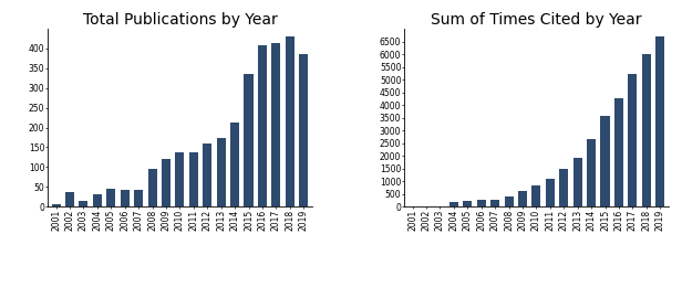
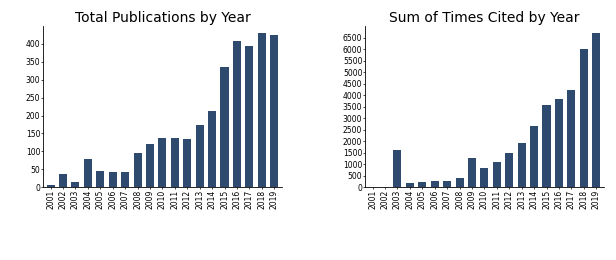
Total Publications by Year/2004: 32 -> 80
Total Publications by Year/2012: 160 -> 135
Total Publications by Year/2017: 413 -> 395
Total Publications by Year/2019: 387 -> 425
Sum of Times Cited by Year/2003: 20 -> 1600
Sum of Times Cited by Year/2009: 600 -> 1250
Sum of Times Cited by Year/2016: 4250 -> 3850
Sum of Times Cited by Year/2017: 5200 -> 4200
